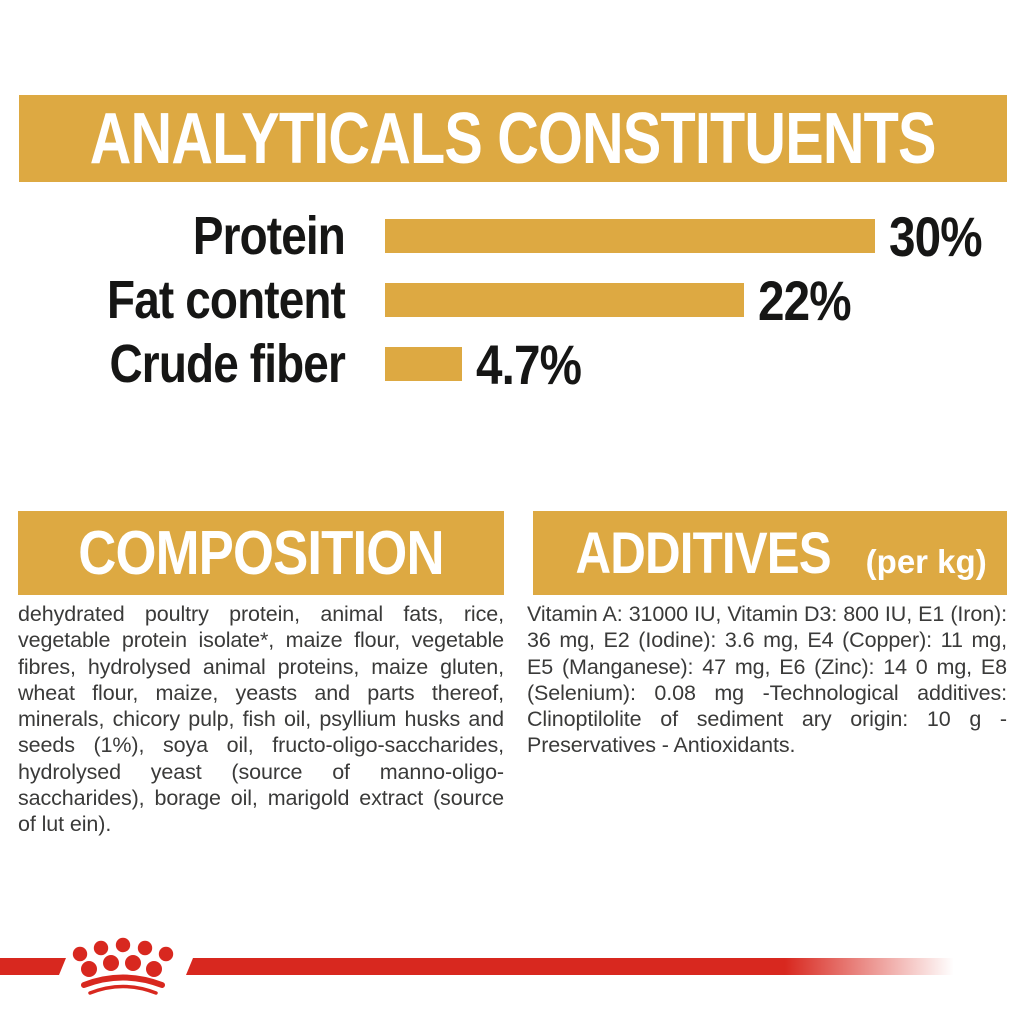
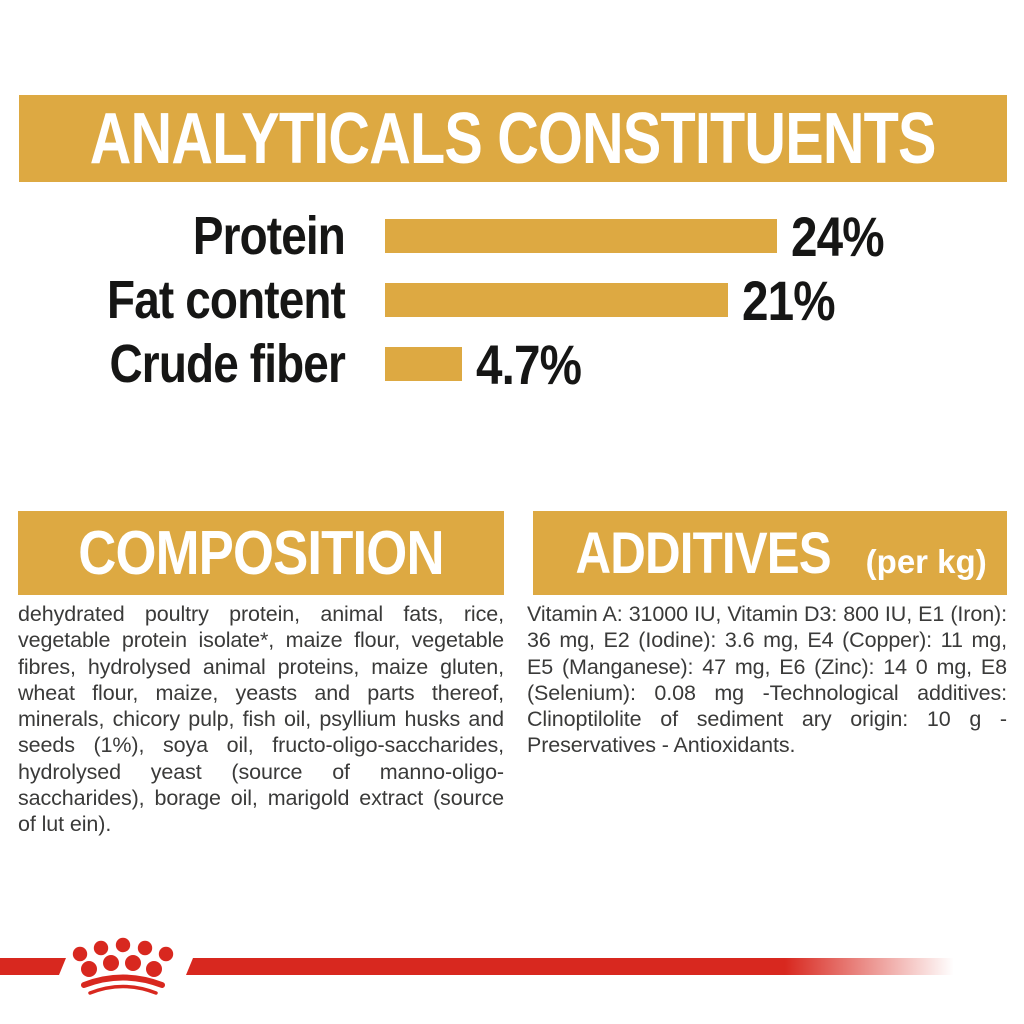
Protein: 30% -> 24%
Fat content: 22% -> 21%
